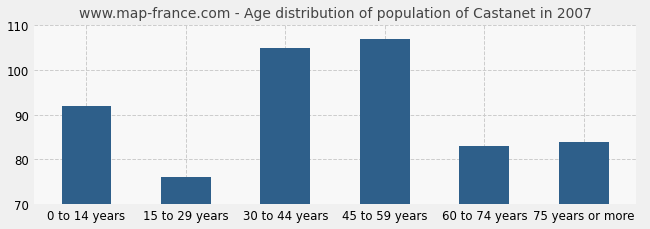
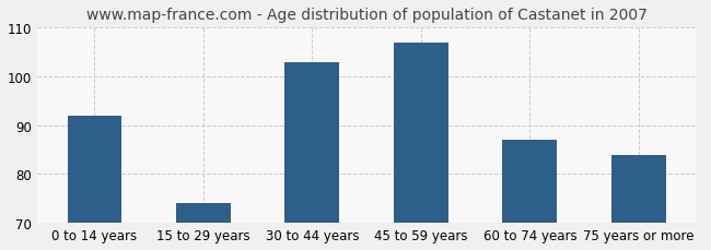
15 to 29 years: 76 -> 74
30 to 44 years: 105 -> 103
60 to 74 years: 83 -> 87
